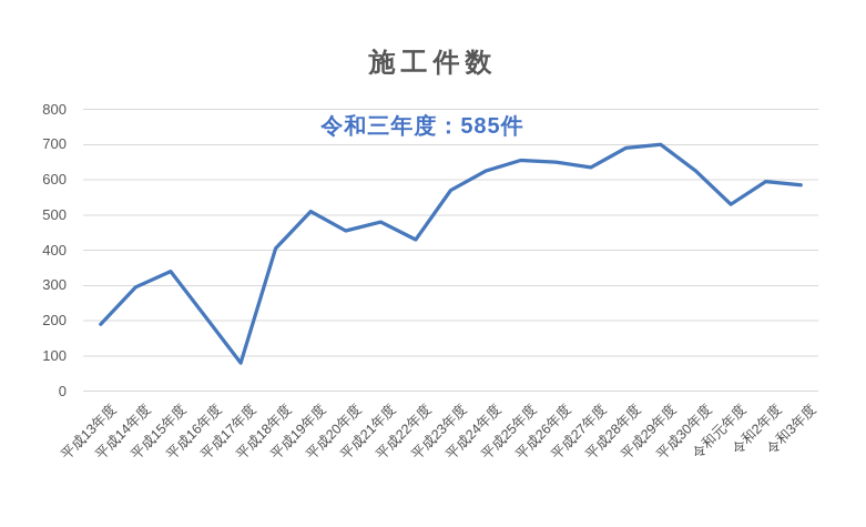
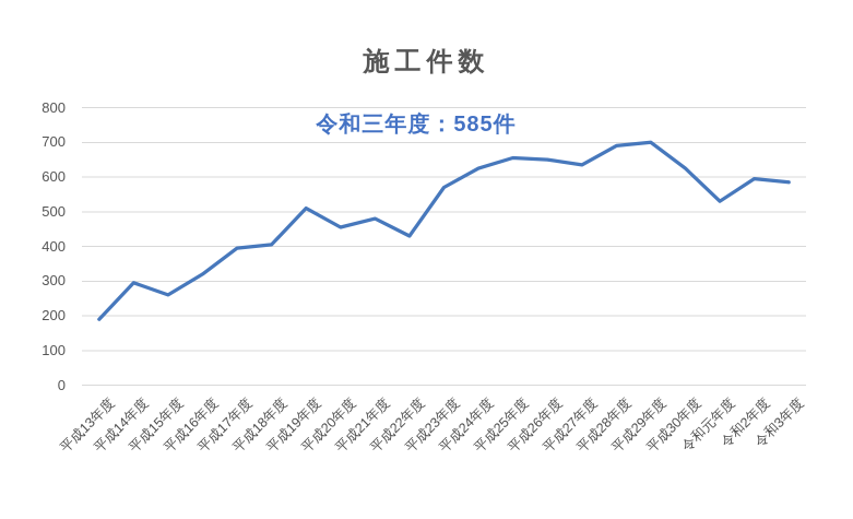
平成15年度: 340 -> 260
平成16年度: 210 -> 320
平成17年度: 80 -> 400
